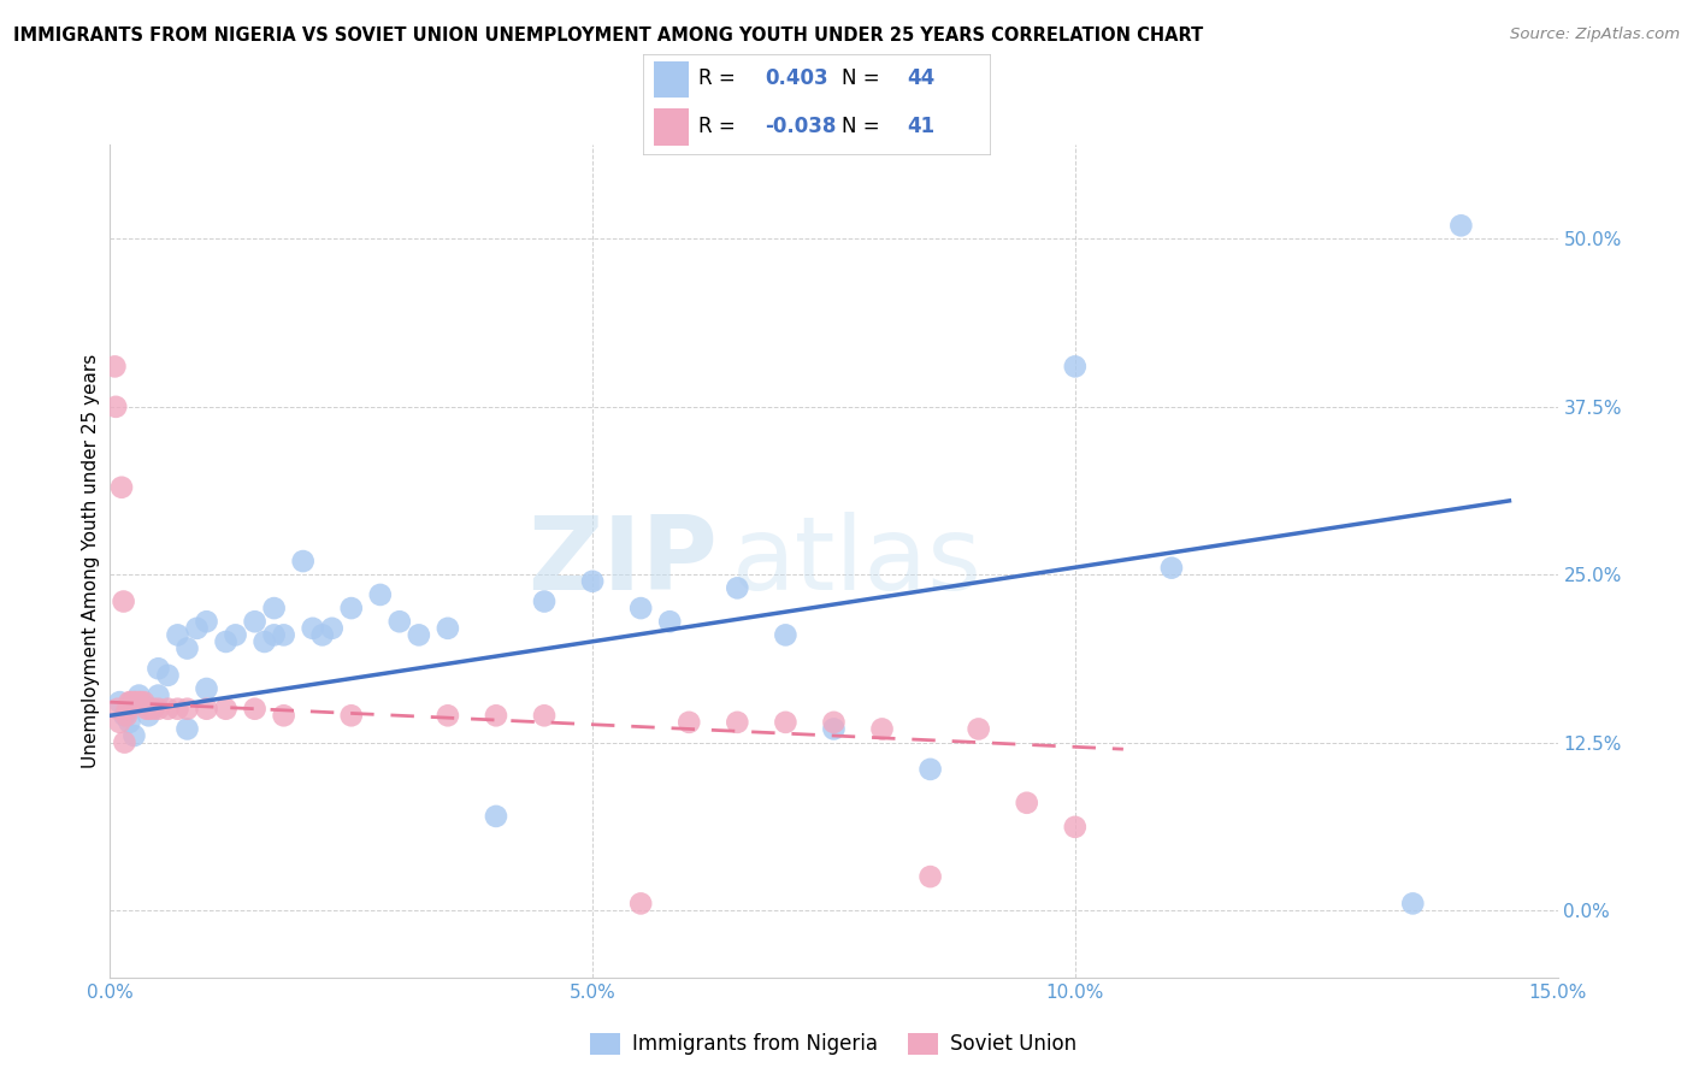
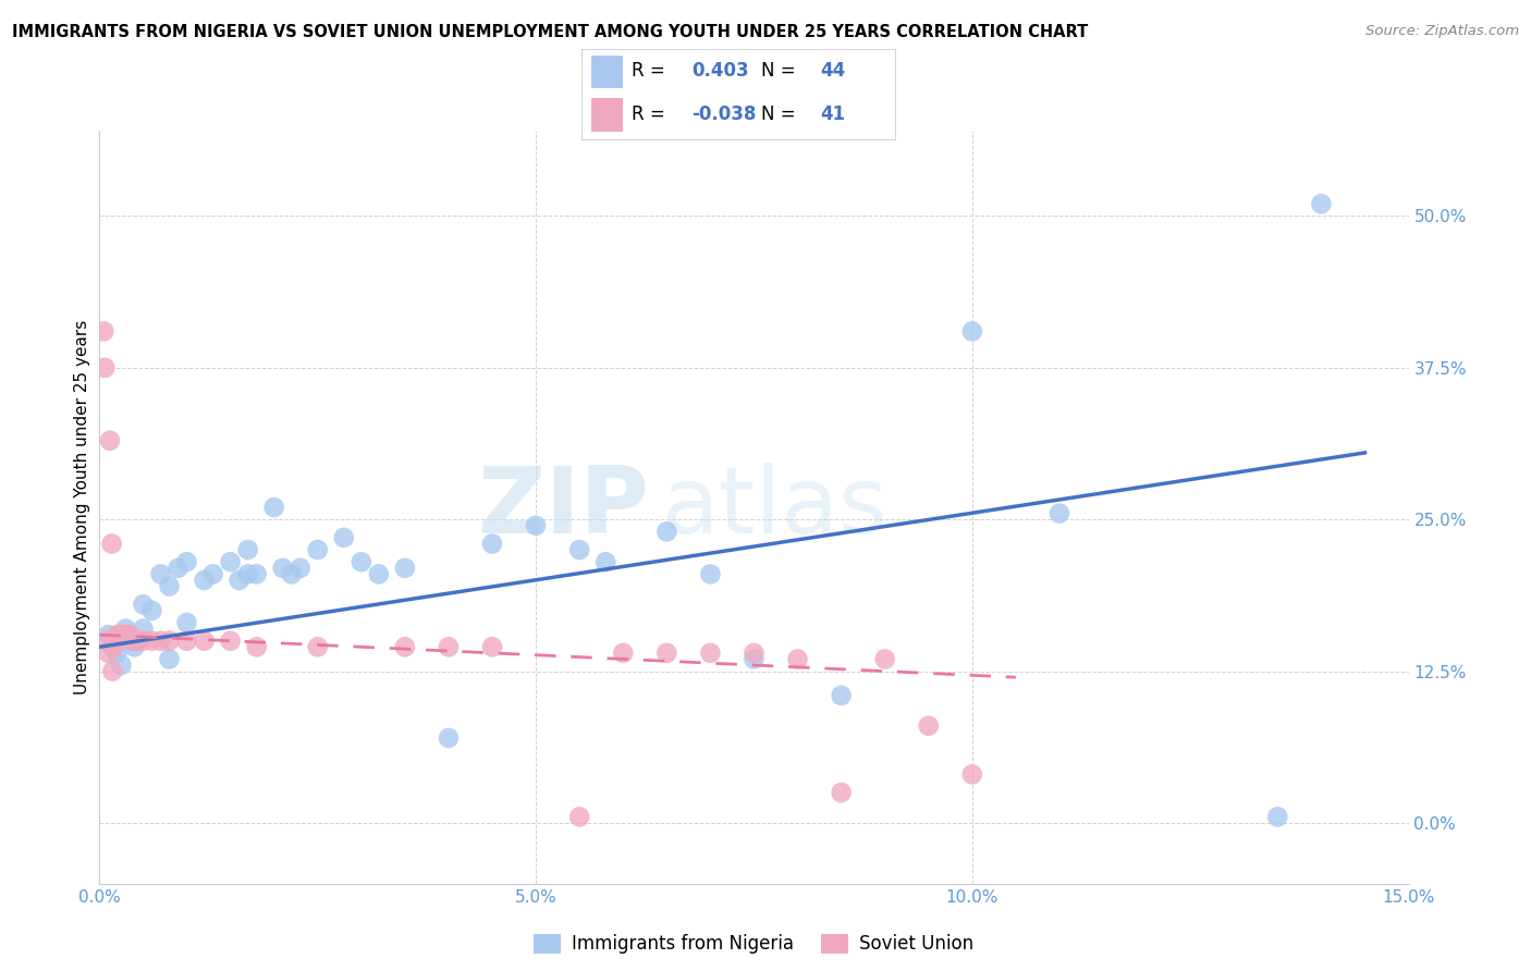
Soviet Union/10.0%: 6.2% -> 4.0%
